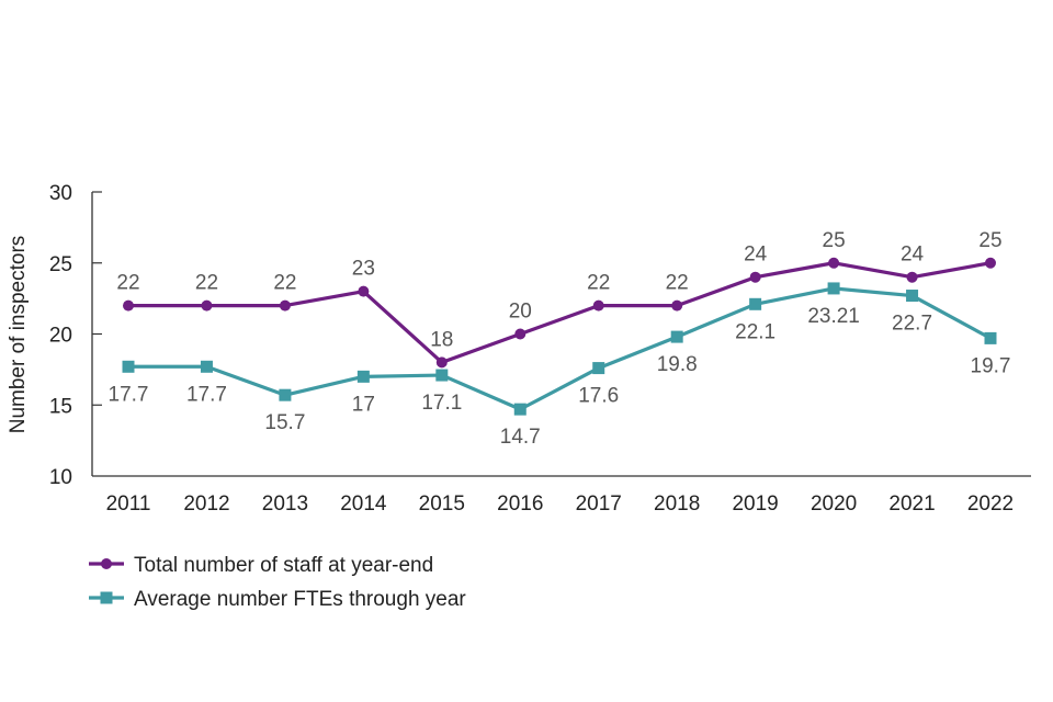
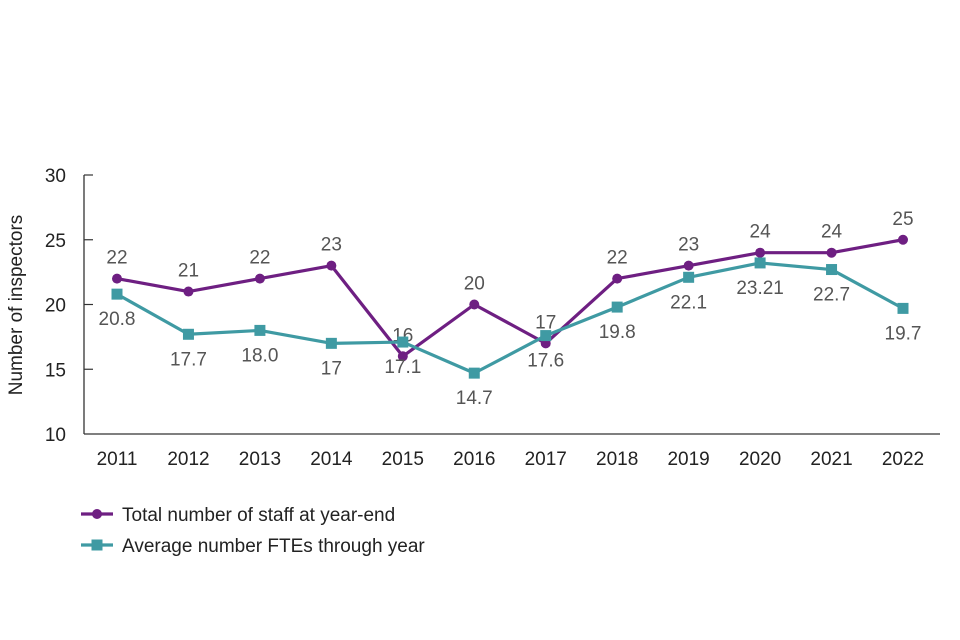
Average number FTEs through year/2011: 17.7 -> 20.8
Total number of staff at year-end/2012: 22 -> 21
Average number FTEs through year/2013: 15.7 -> 18.0
Total number of staff at year-end/2015: 18 -> 16
Total number of staff at year-end/2017: 22 -> 17
Total number of staff at year-end/2019: 24 -> 23
Total number of staff at year-end/2020: 25 -> 24
